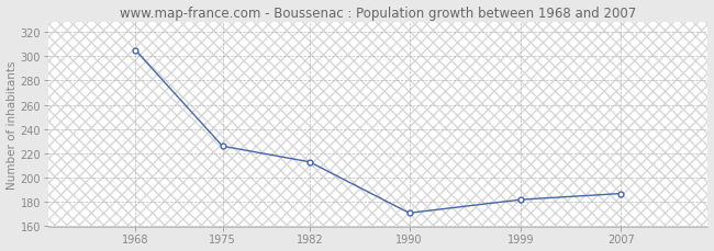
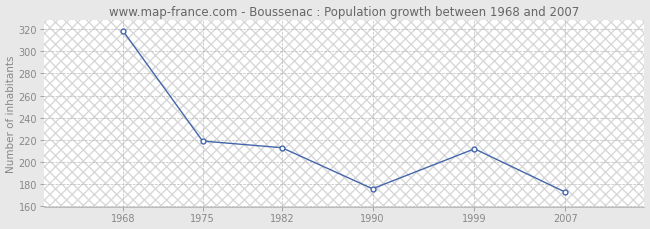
1968: 305 -> 318
1975: 226 -> 219
1990: 171 -> 176
1999: 182 -> 212
2007: 187 -> 173
